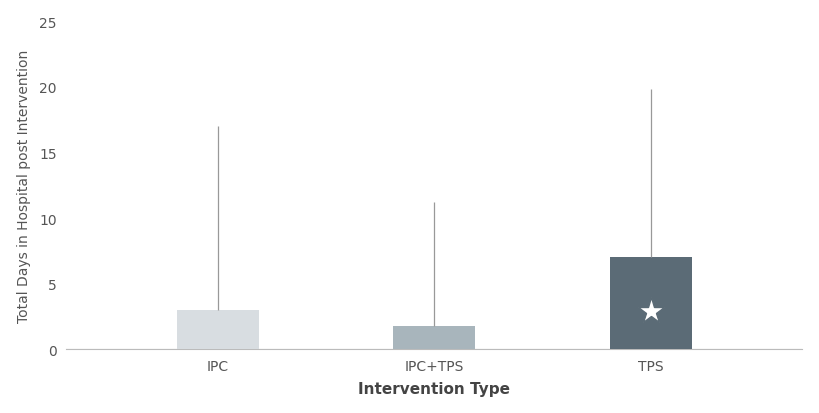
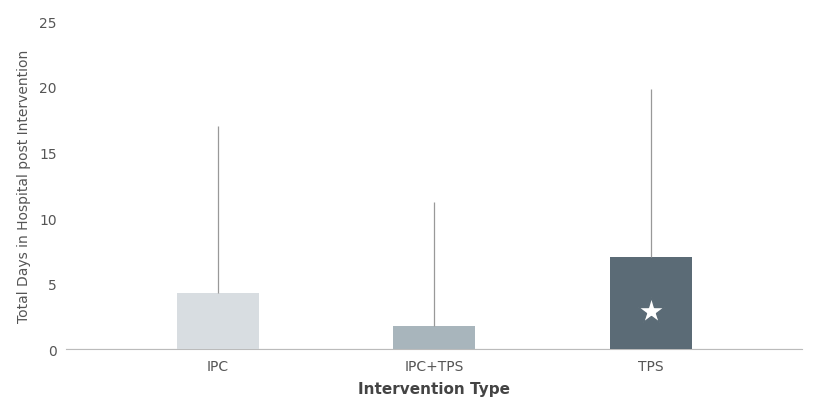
IPC: 3.0 -> 4.3
